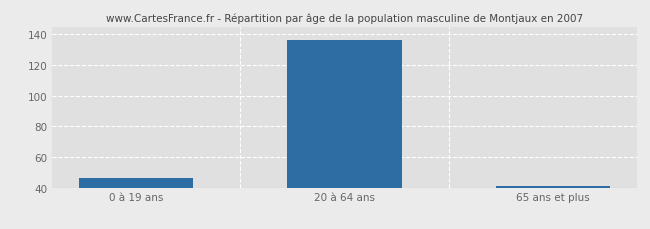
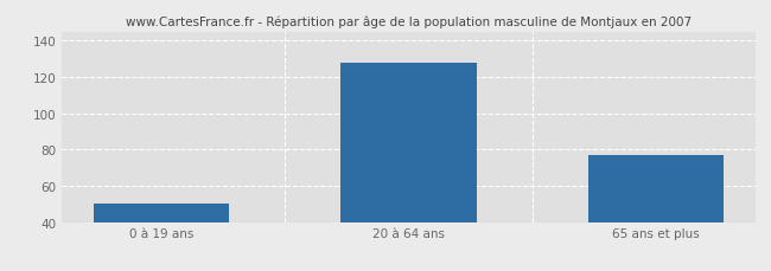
0 à 19 ans: 46 -> 50
20 à 64 ans: 136 -> 128
65 ans et plus: 41 -> 77
